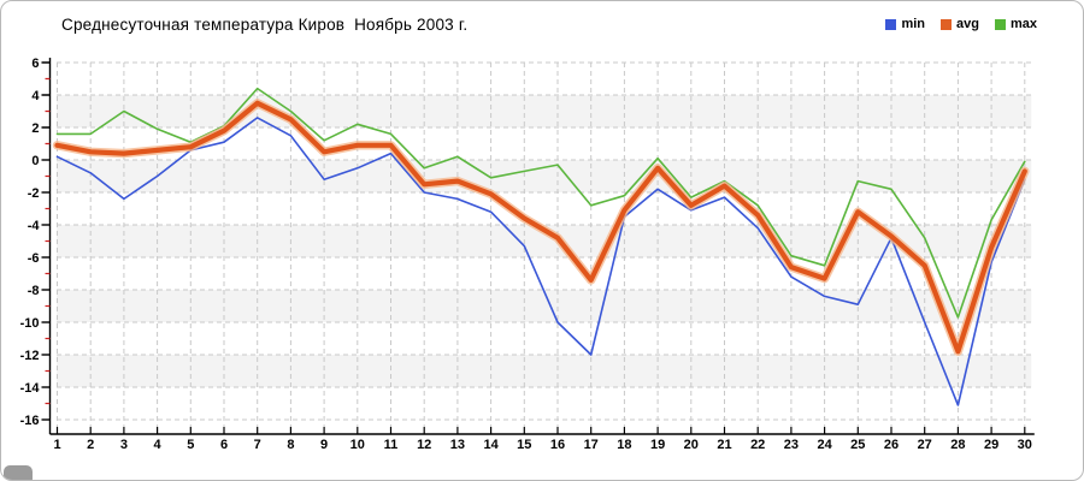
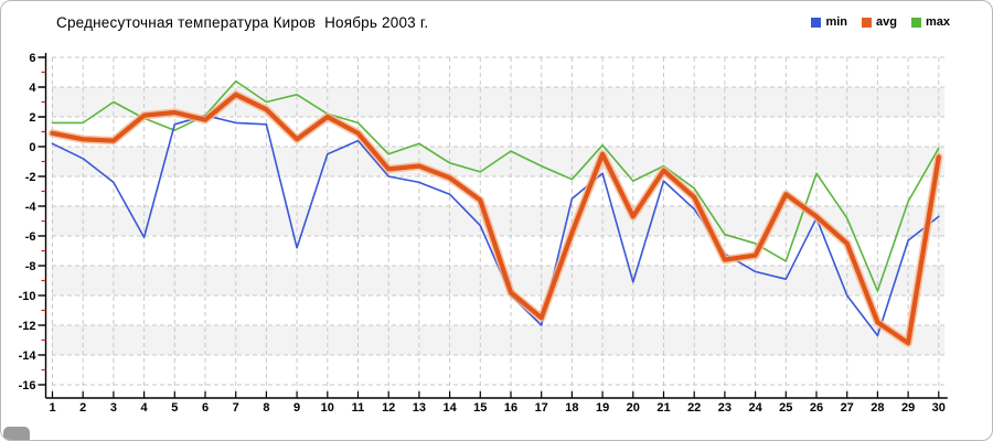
min/4: -1.0 -> -6.1
avg/4: 0.6 -> 2.1
min/5: 0.6 -> 1.5
avg/5: 0.8 -> 2.3
min/6: 1.1 -> 2.1
min/7: 2.6 -> 1.6
min/9: -1.2 -> -6.8
max/9: 1.2 -> 3.5
avg/10: 0.9 -> 2.0
max/15: -0.7 -> -1.7
avg/16: -4.8 -> -9.8
avg/17: -7.4 -> -11.5
max/17: -2.8 -> -1.3
avg/18: -3.1 -> -5.8
min/20: -3.1 -> -9.1
avg/20: -2.8 -> -4.7
avg/23: -6.6 -> -7.6
max/25: -1.3 -> -7.7
min/28: -15.1 -> -12.7
avg/29: -5.4 -> -13.2
min/30: -1.2 -> -4.7
